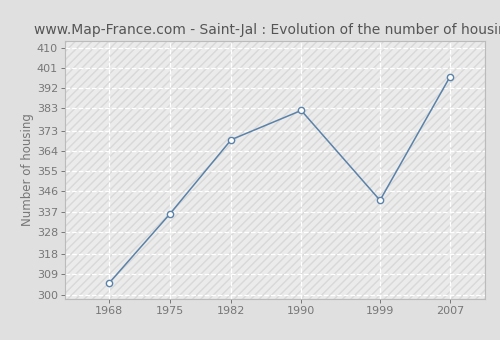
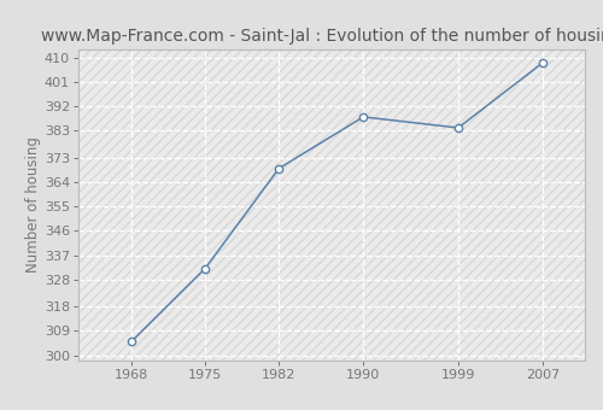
1975: 336 -> 332
1990: 382 -> 388
1999: 342 -> 384
2007: 397 -> 408
